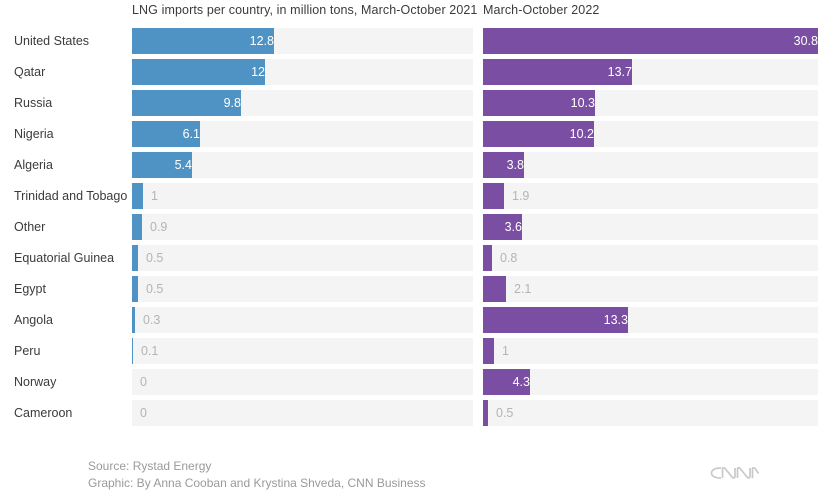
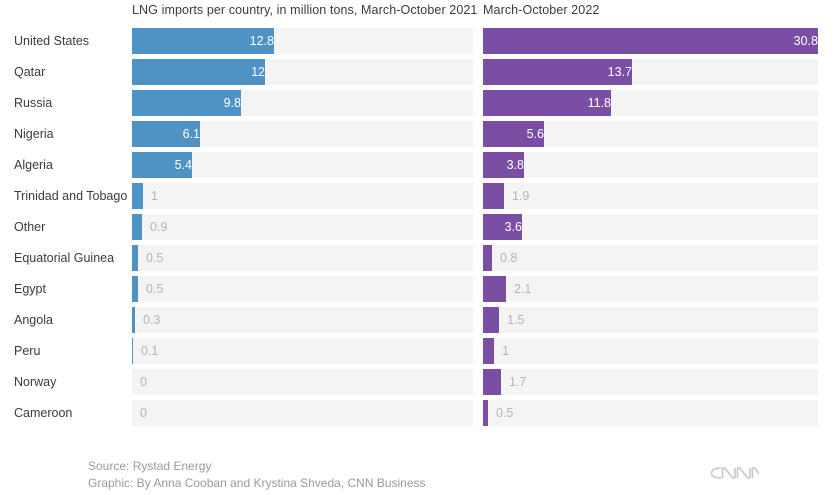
March-October 2022/Russia: 10.3 -> 11.8
March-October 2022/Nigeria: 10.2 -> 5.6
March-October 2022/Angola: 13.3 -> 1.5
March-October 2022/Norway: 4.3 -> 1.7
